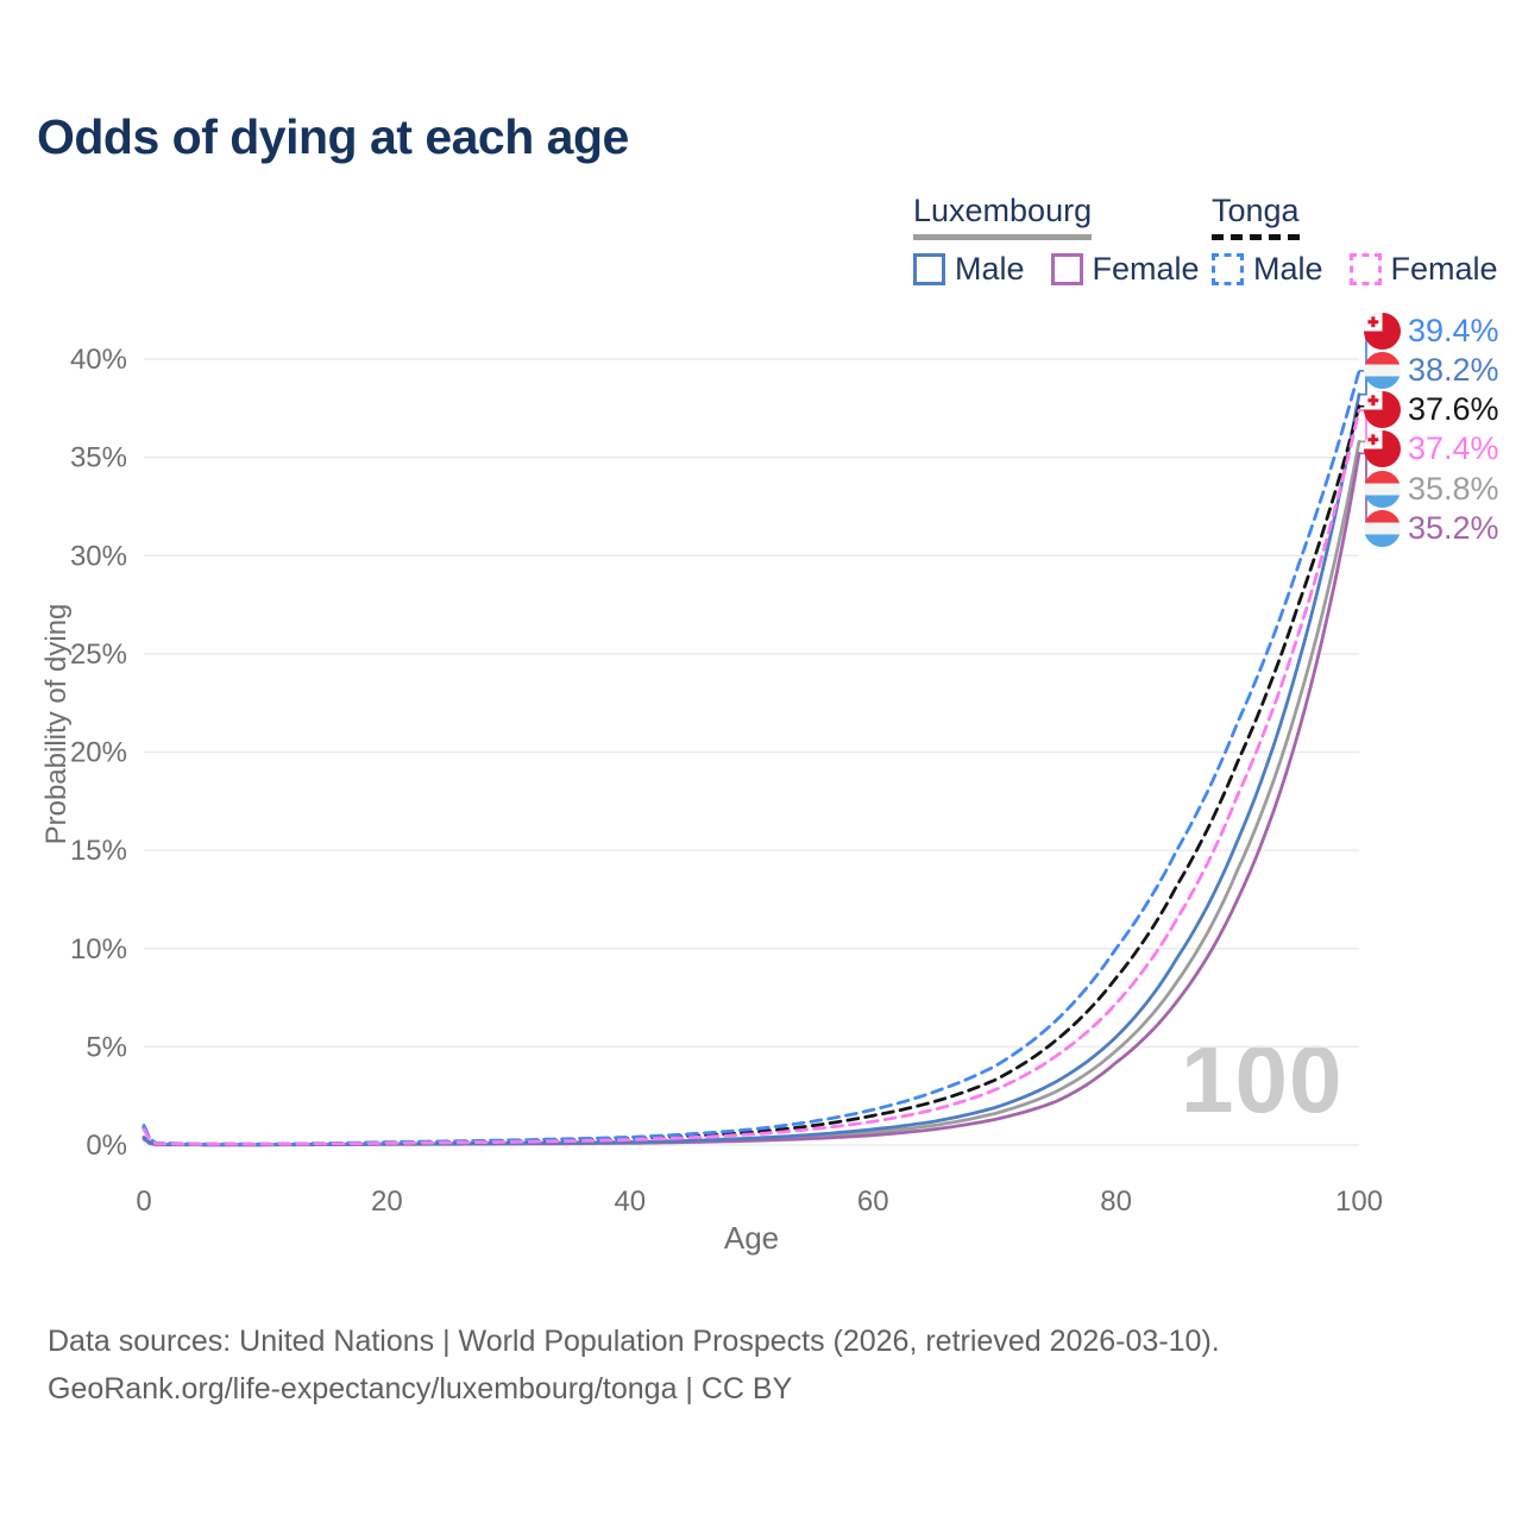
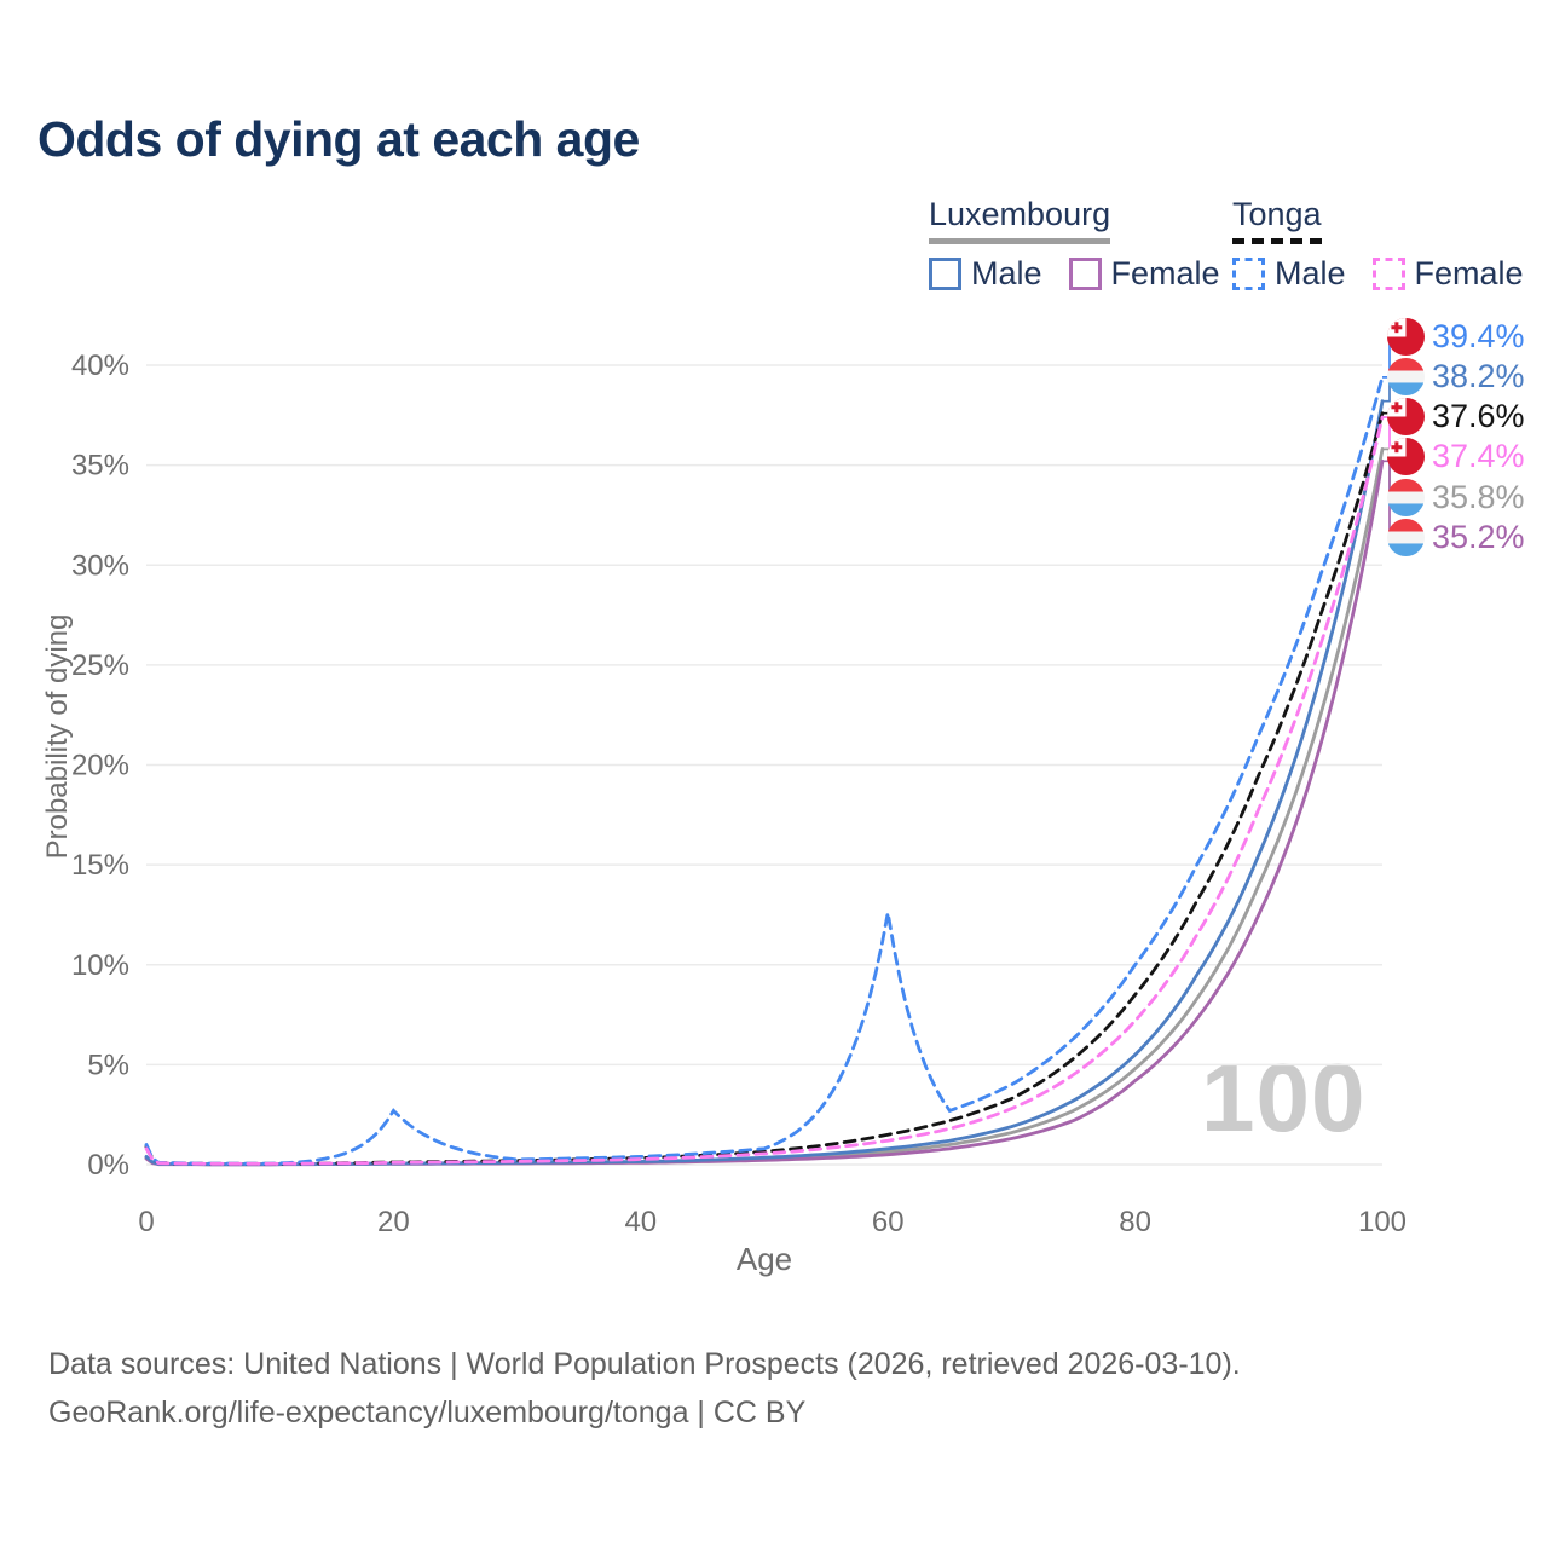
Tonga Male/20: 0.1% -> 2.7%
Tonga Male/60: 1.8% -> 12.6%
